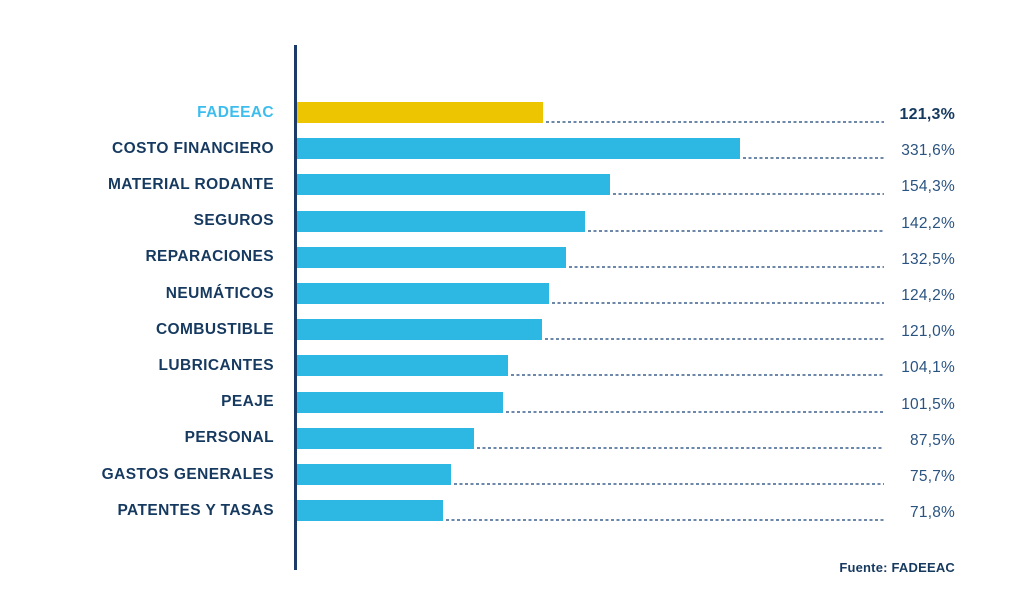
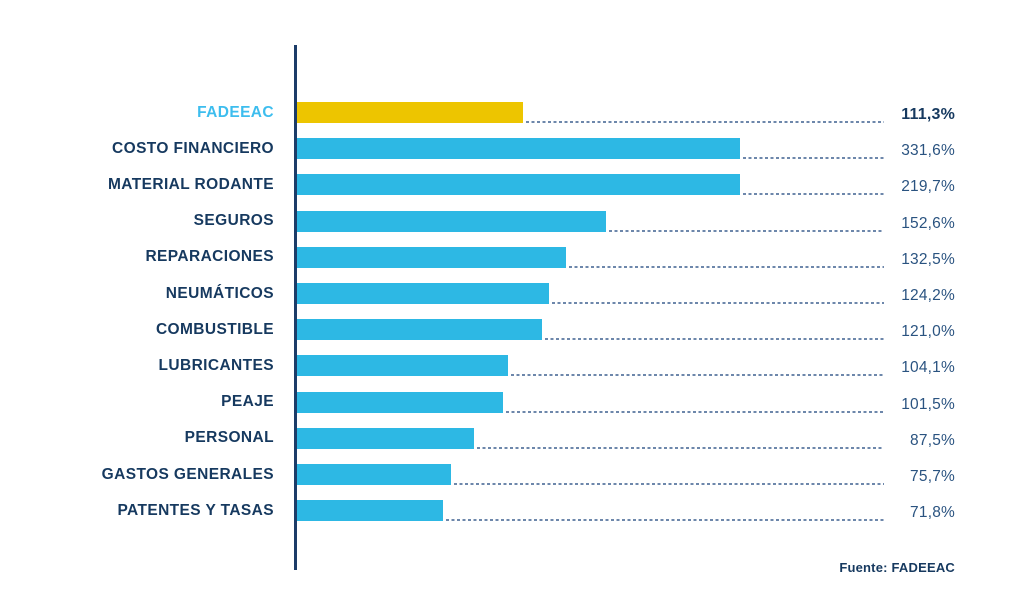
FADEEAC: 121,3% -> 111,3%
MATERIAL RODANTE: 154,3% -> 219,7%
SEGUROS: 142,2% -> 152,6%
